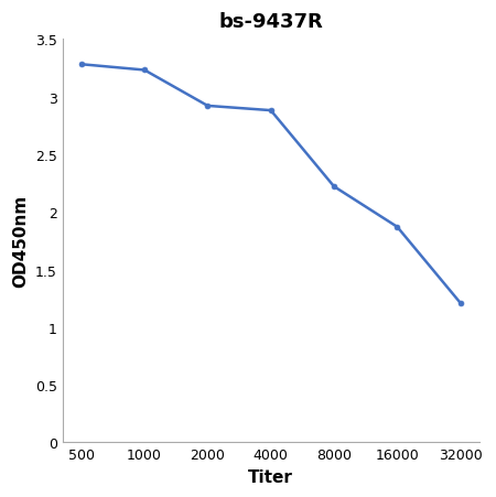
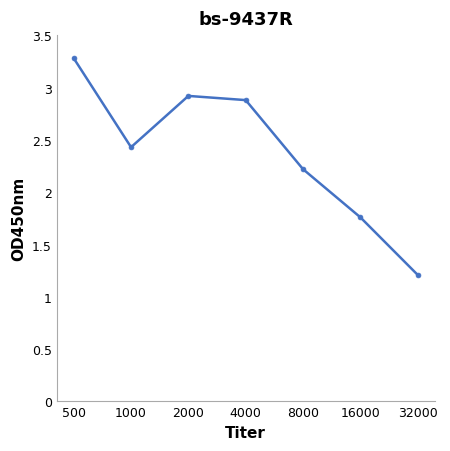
1000: 3.23 -> 2.43
16000: 1.87 -> 1.76
